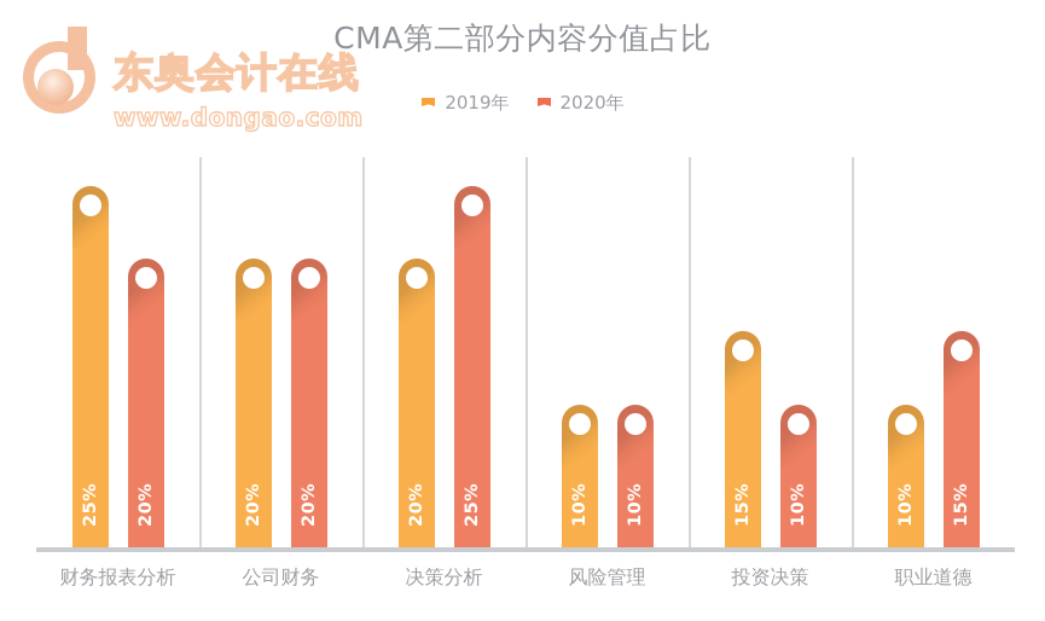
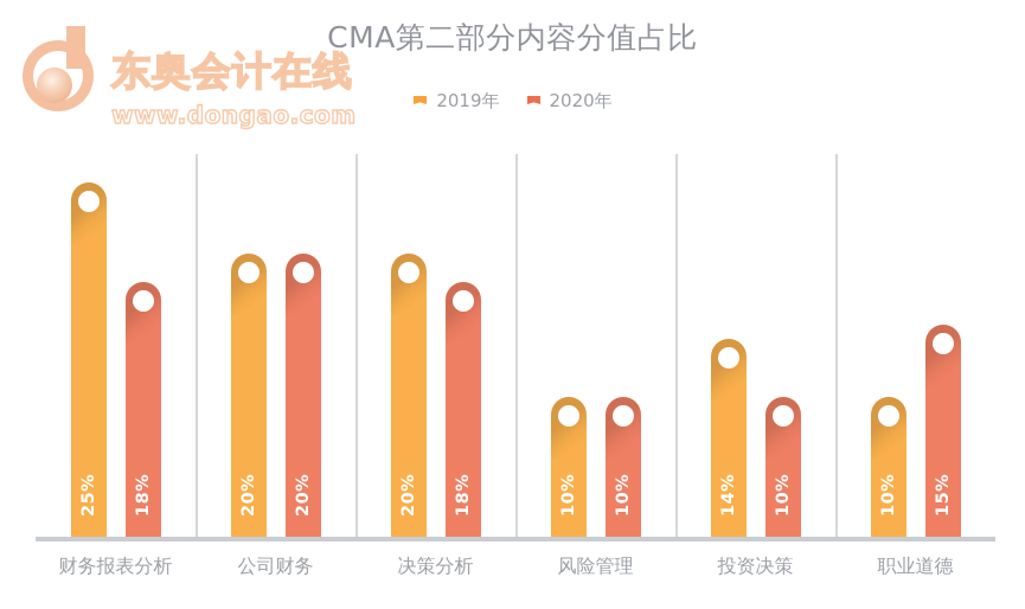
2020年/财务报表分析: 20% -> 18%
2020年/决策分析: 25% -> 18%
2019年/投资决策: 15% -> 14%
